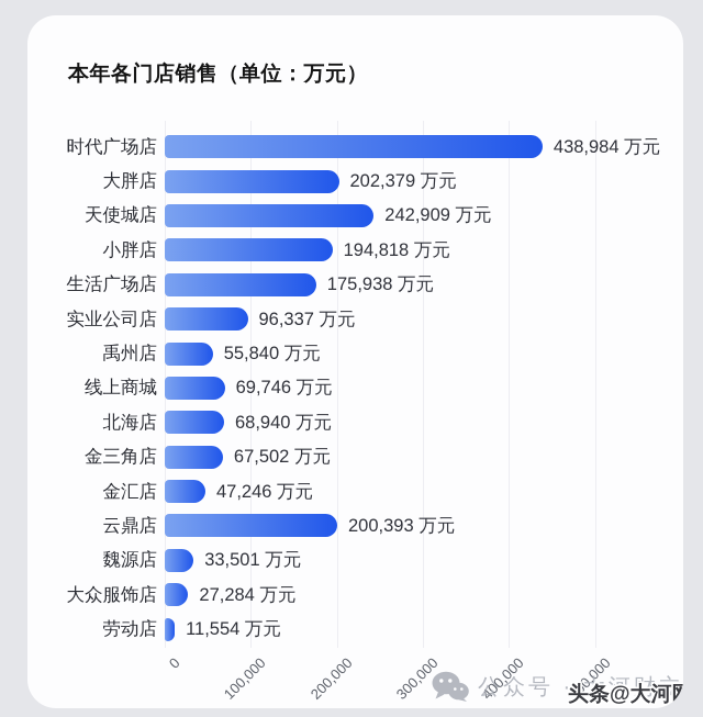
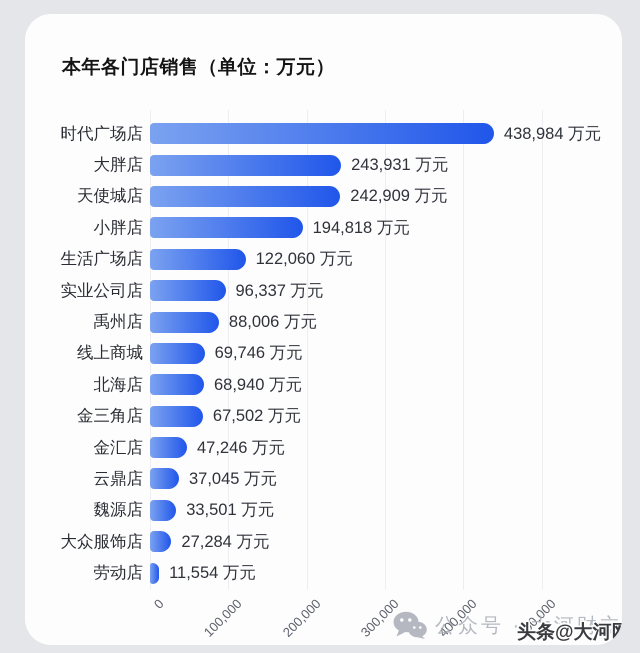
大胖店: 202,379 -> 243,931
生活广场店: 175,938 -> 122,060
禹州店: 55,840 -> 88,006
云鼎店: 200,393 -> 37,045
